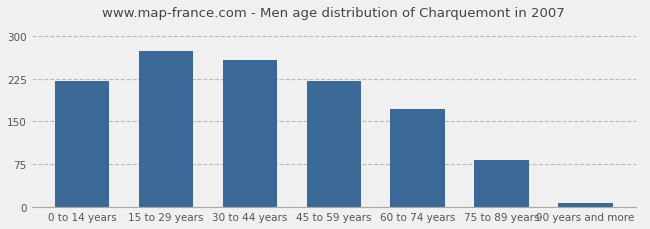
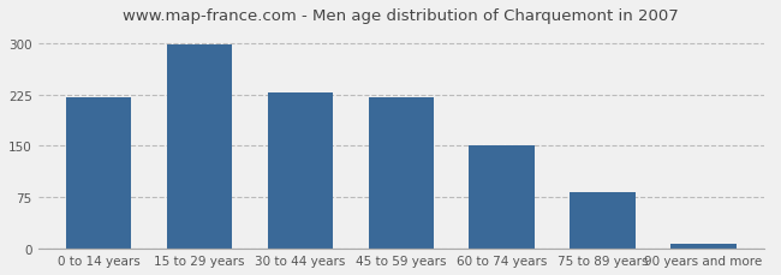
15 to 29 years: 274 -> 297
30 to 44 years: 258 -> 228
60 to 74 years: 172 -> 150
